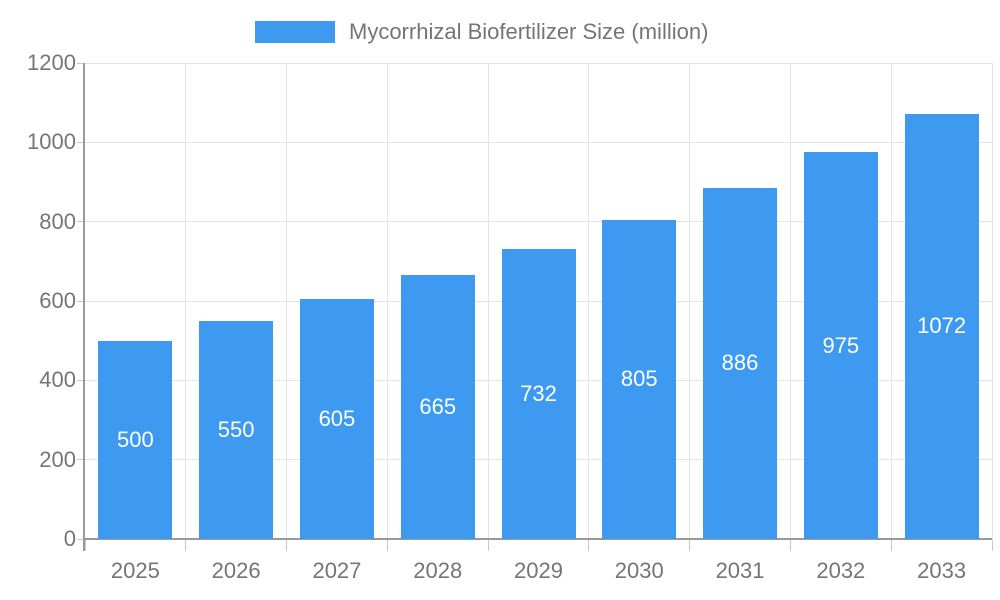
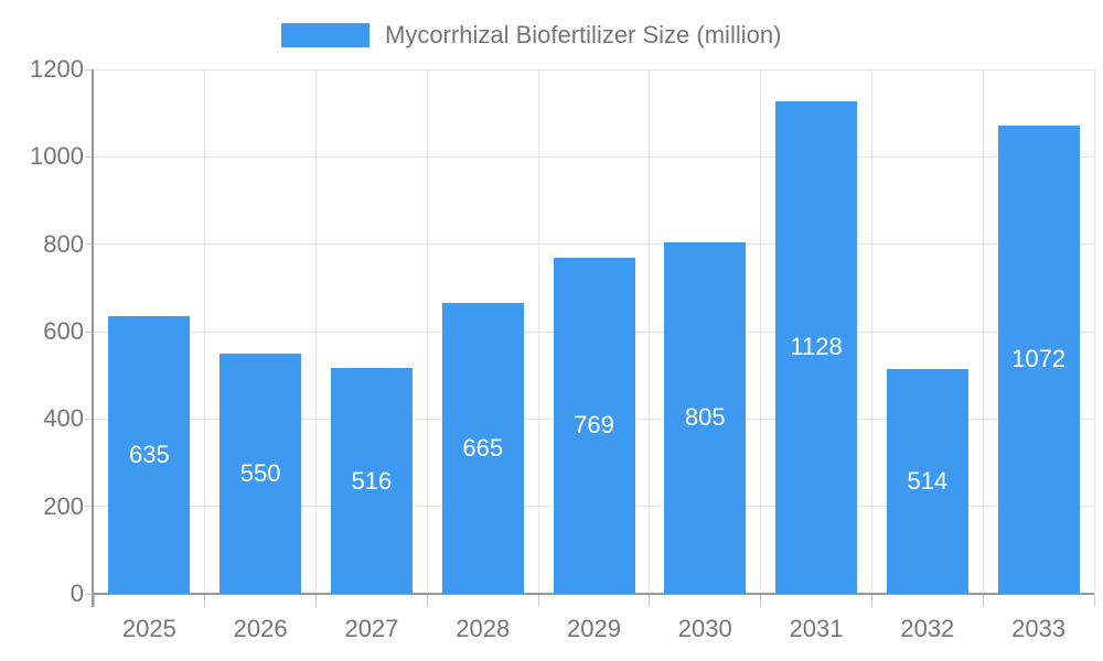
2025: 500 -> 635
2027: 605 -> 516
2029: 732 -> 769
2031: 886 -> 1128
2032: 975 -> 514
